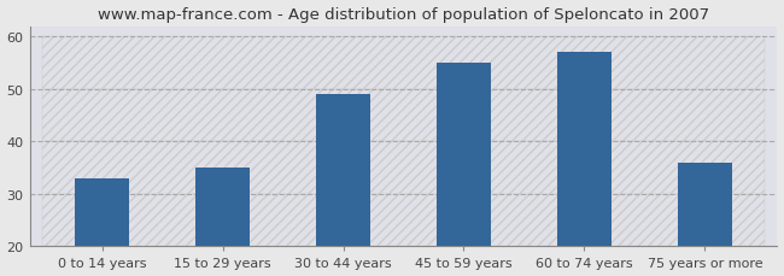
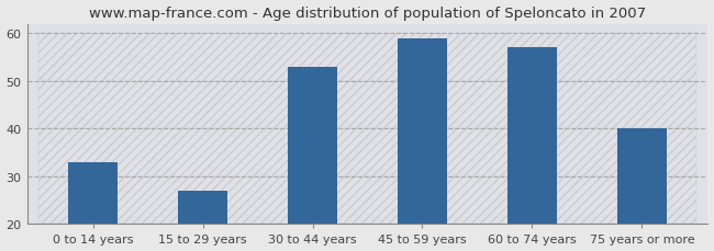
15 to 29 years: 35 -> 27
30 to 44 years: 49 -> 53
45 to 59 years: 55 -> 59
75 years or more: 36 -> 40
